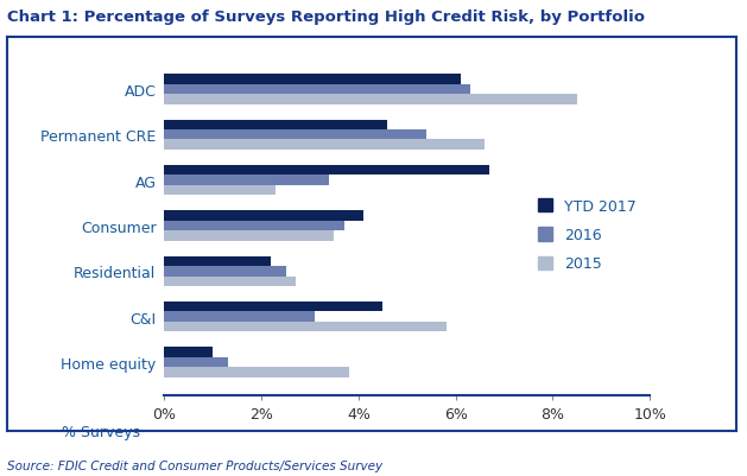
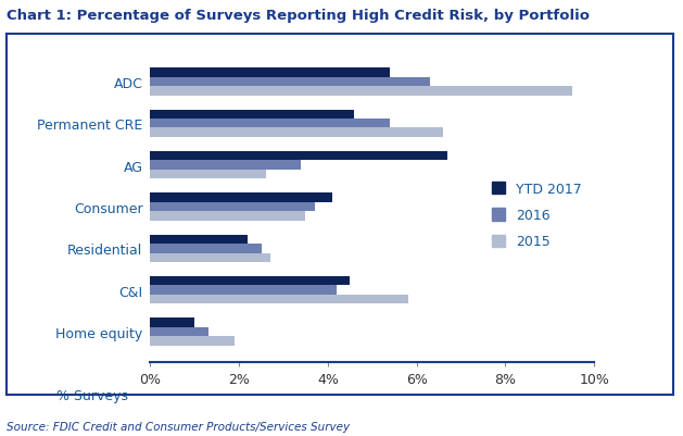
YTD 2017/ADC: 6.1% -> 5.4%
2015/ADC: 8.5% -> 9.5%
2015/AG: 2.3% -> 2.6%
2016/C&I: 3.1% -> 4.2%
2015/Home equity: 3.8% -> 1.9%
